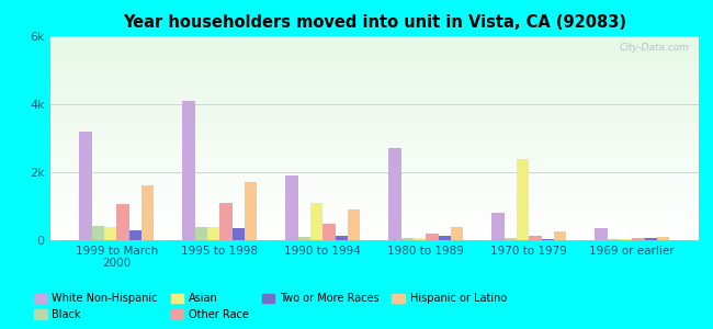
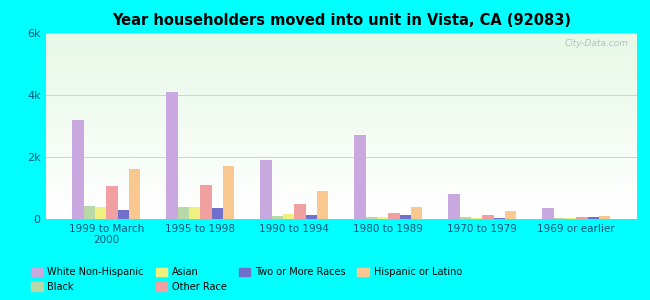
Asian/1990 to 1994: 1.10k -> 0.15k
Asian/1970 to 1979: 2.40k -> 0.04k
